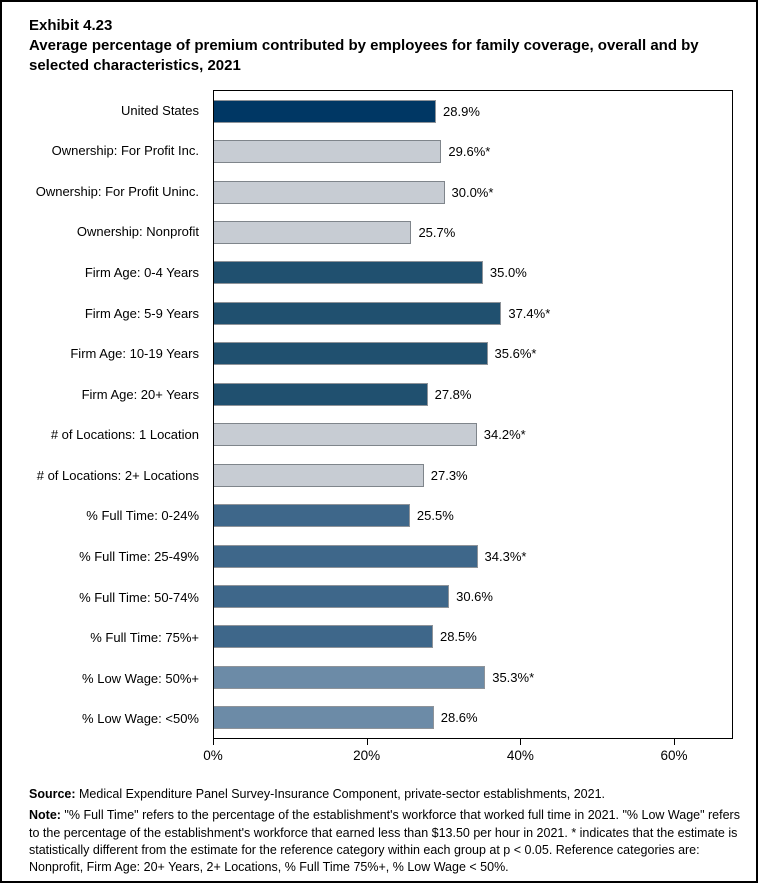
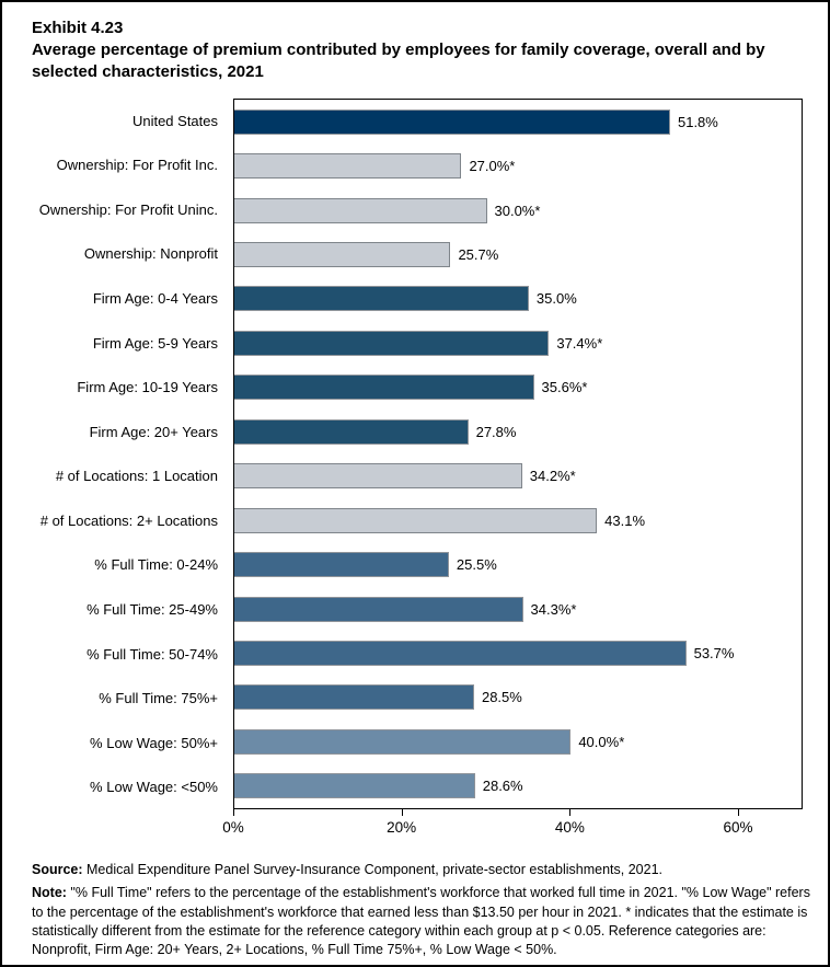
United States: 28.9% -> 51.8%
Ownership: For Profit Inc.: 29.6 -> 27.0
# of Locations: 2+ Locations: 27.3% -> 43.1%
% Full Time: 50-74%: 30.6% -> 53.7%
% Low Wage: 50%+: 35.3 -> 40.0
